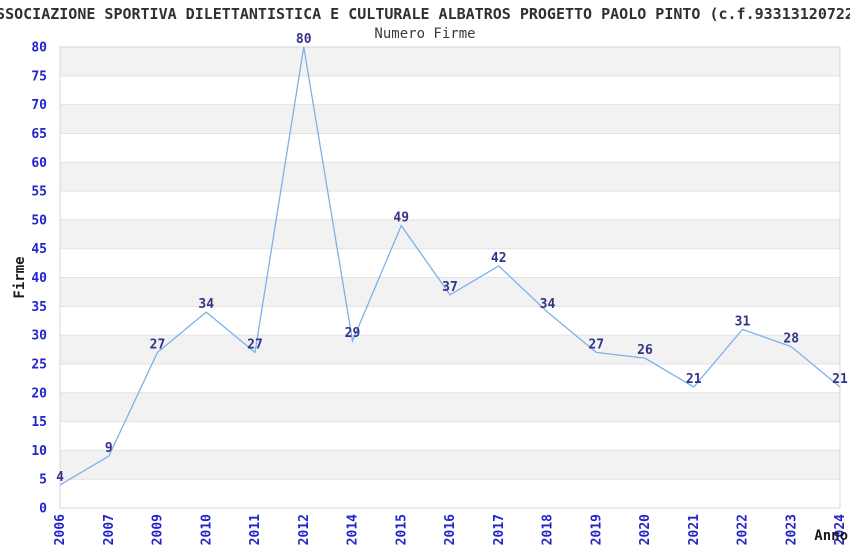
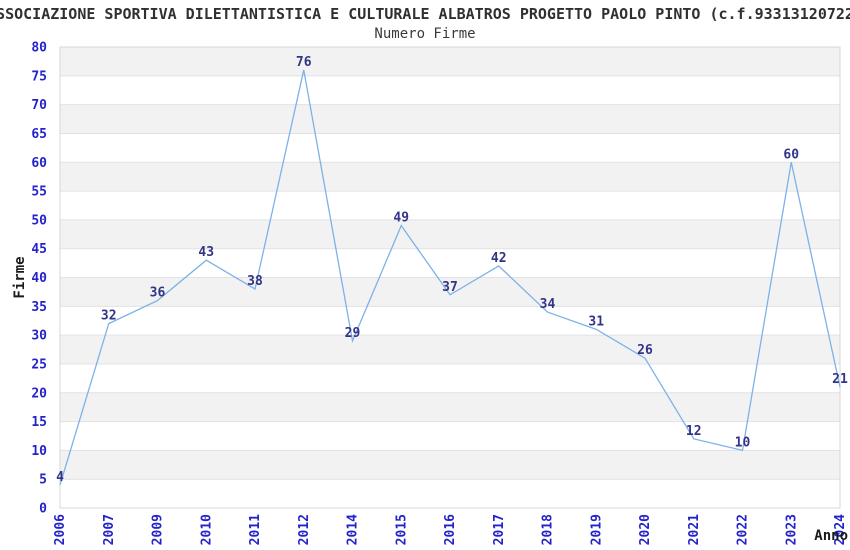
2007: 9 -> 32
2009: 27 -> 36
2010: 34 -> 43
2011: 27 -> 38
2012: 80 -> 76
2019: 27 -> 31
2021: 21 -> 12
2022: 31 -> 10
2023: 28 -> 60
